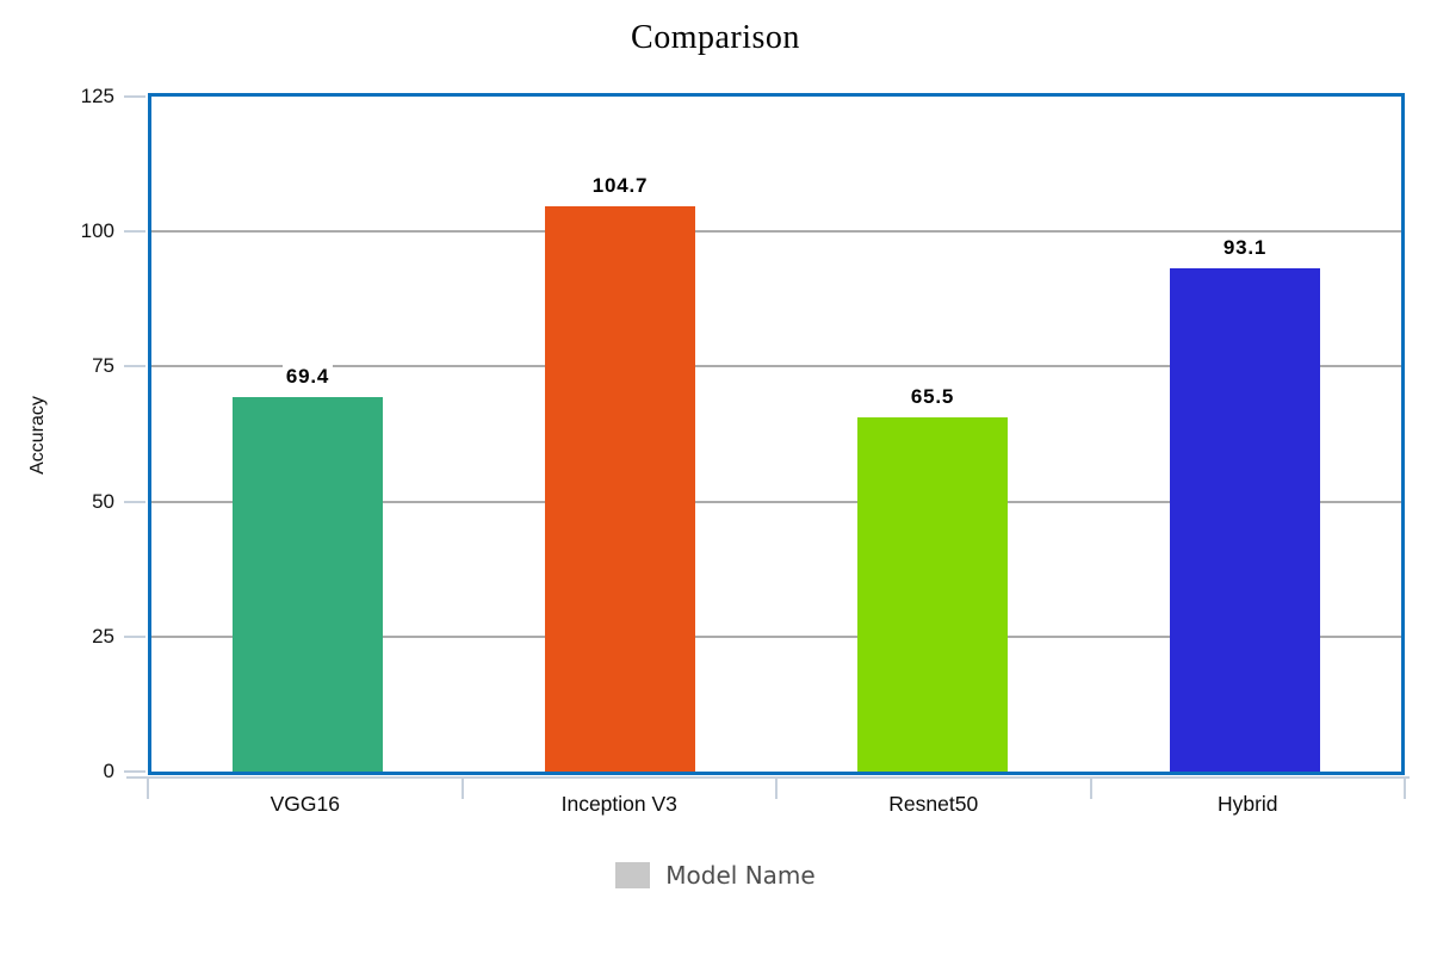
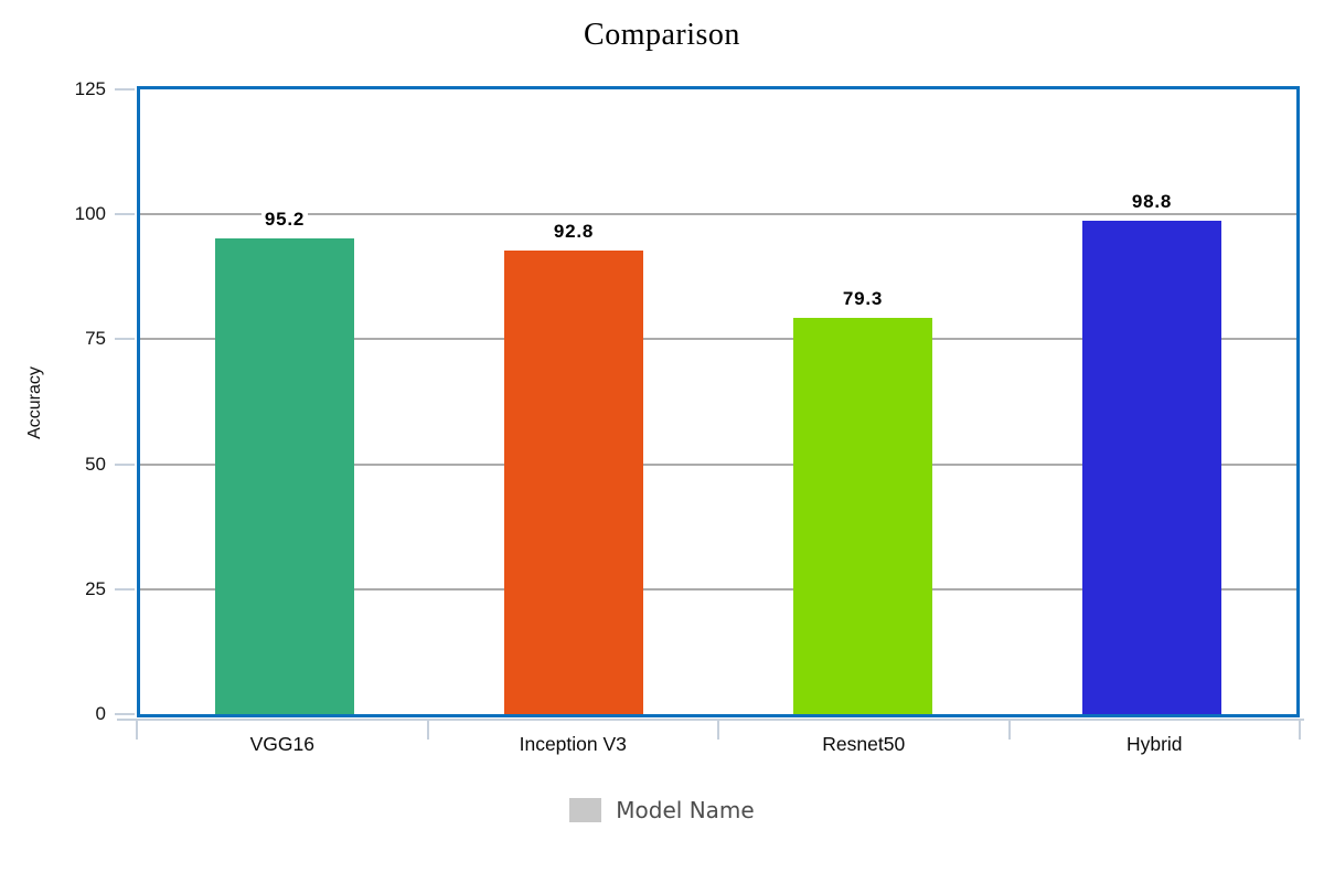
VGG16: 69.4 -> 95.2
Inception V3: 104.7 -> 92.8
Resnet50: 65.5 -> 79.3
Hybrid: 93.1 -> 98.8
